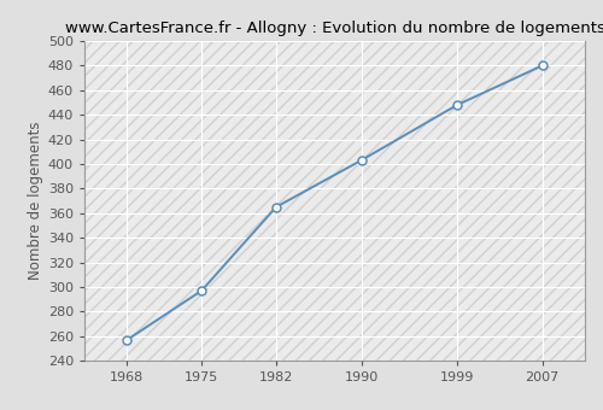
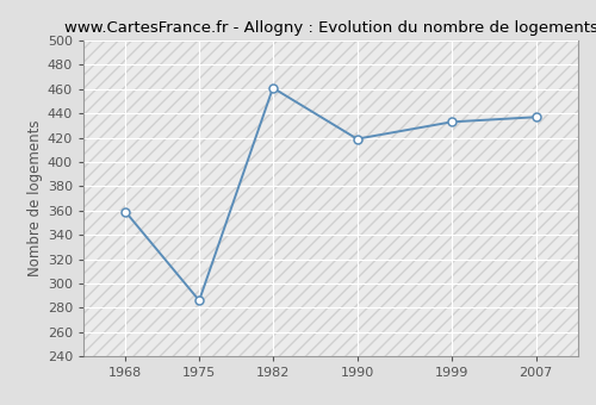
1968: 257 -> 359
1975: 297 -> 286
1982: 365 -> 461
1990: 403 -> 419
1999: 448 -> 433
2007: 480 -> 437
